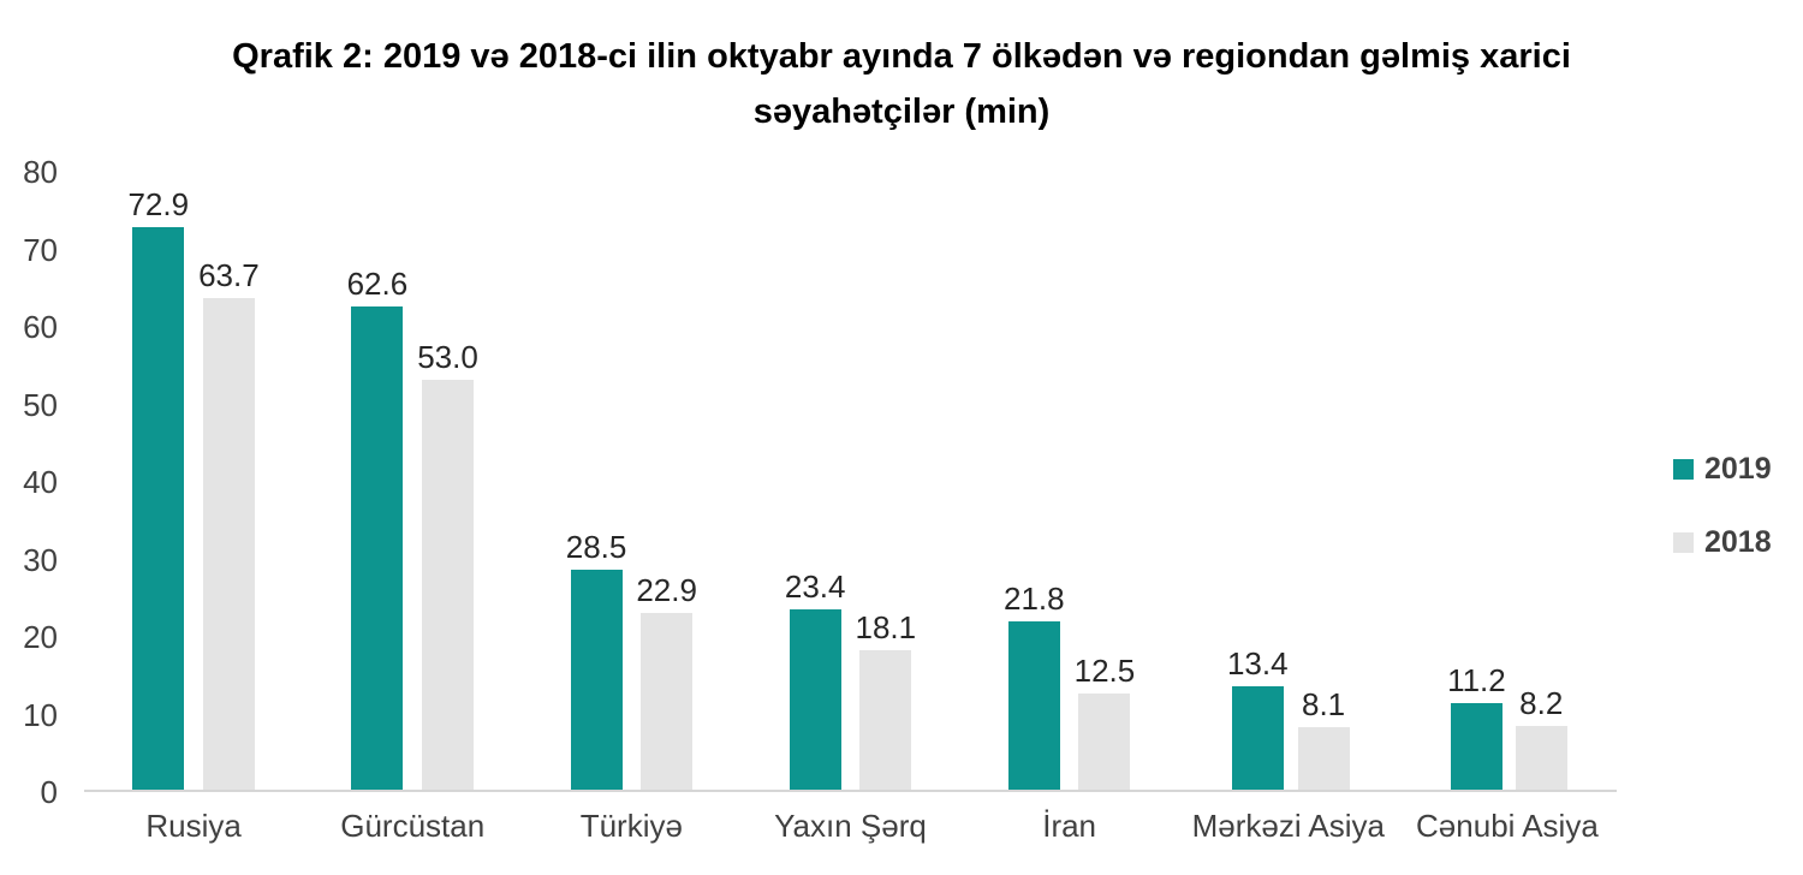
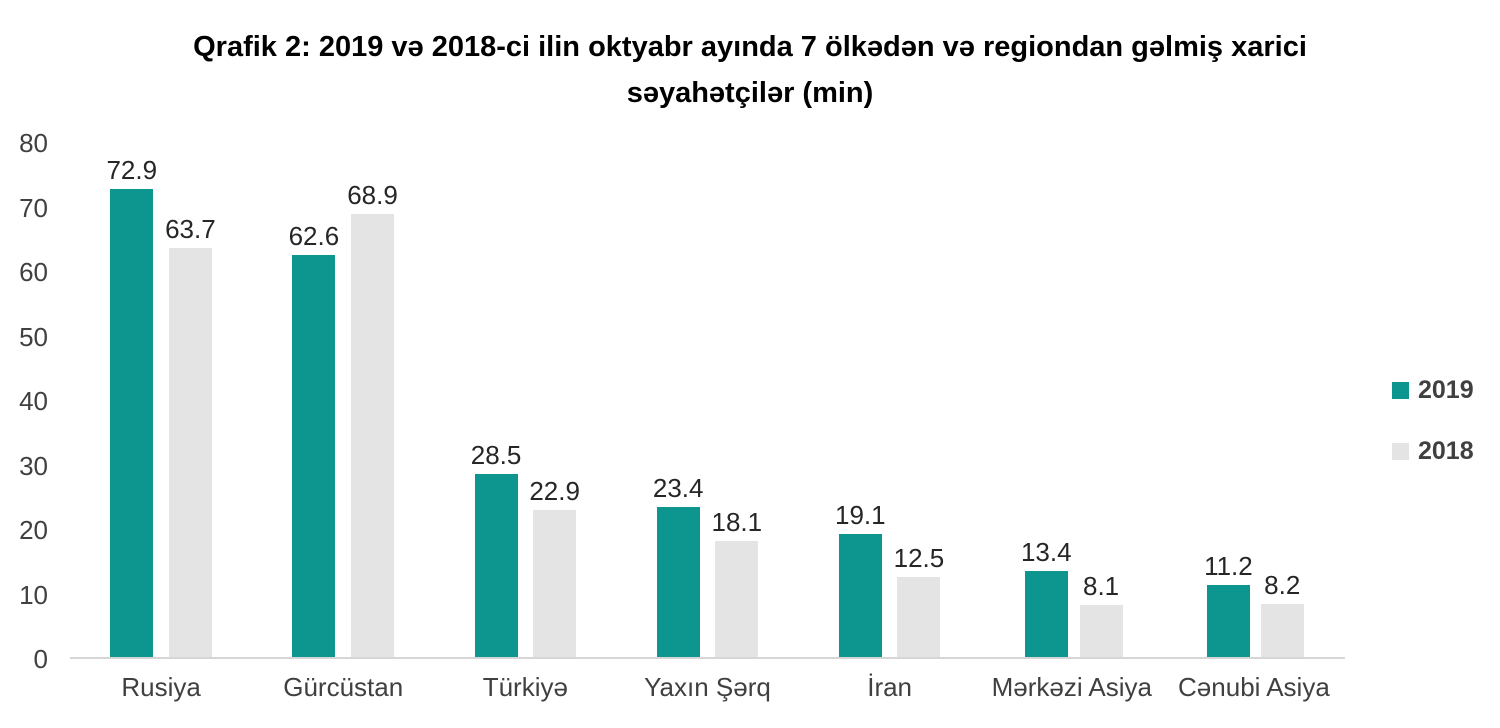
2018/Gürcüstan: 53.0 -> 68.9
2019/İran: 21.8 -> 19.1
